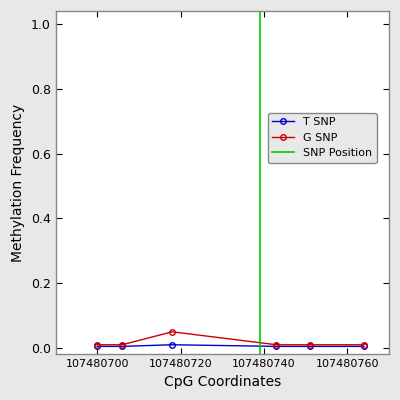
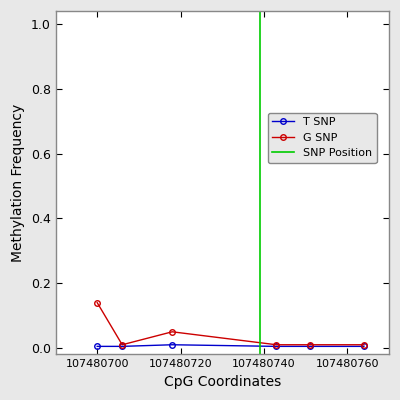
G SNP/107480700: 0.01 -> 0.14
